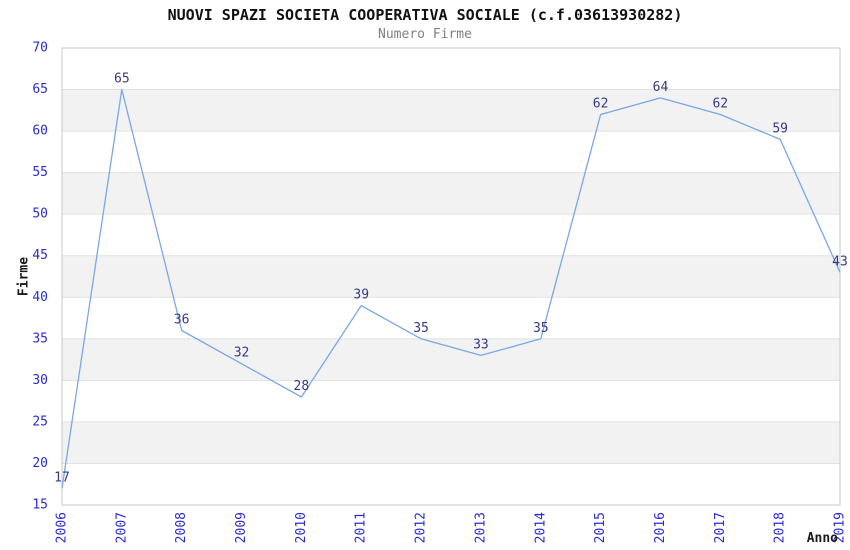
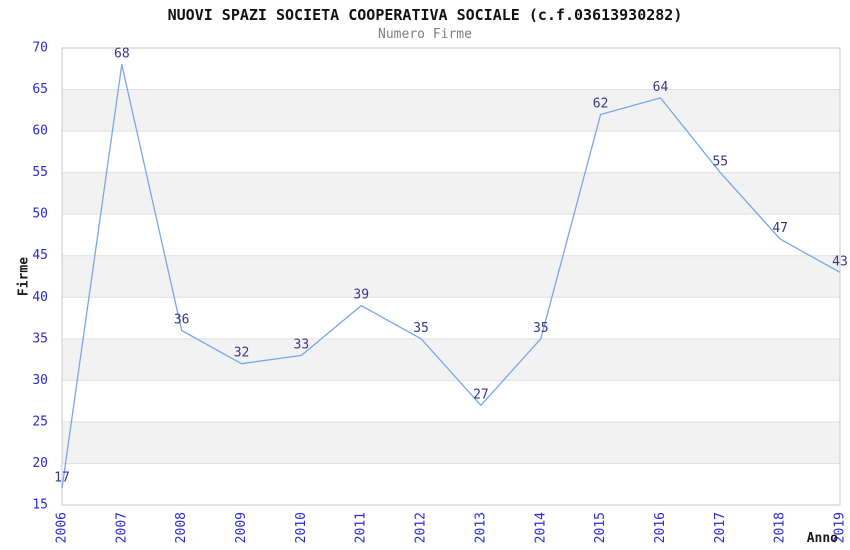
2007: 65 -> 68
2010: 28 -> 33
2013: 33 -> 27
2017: 62 -> 55
2018: 59 -> 47
